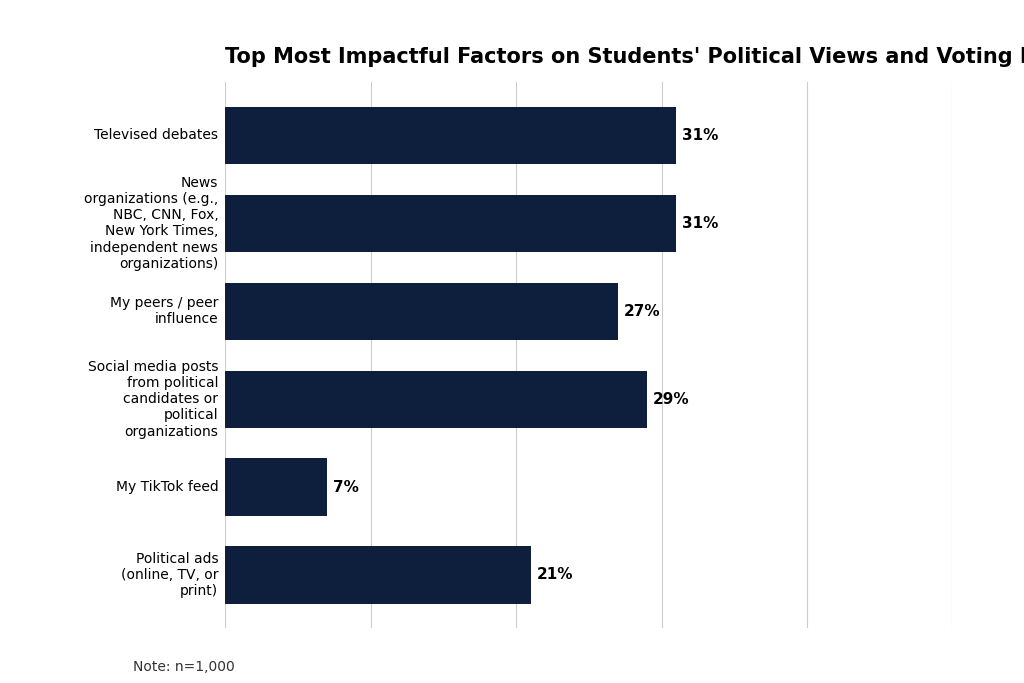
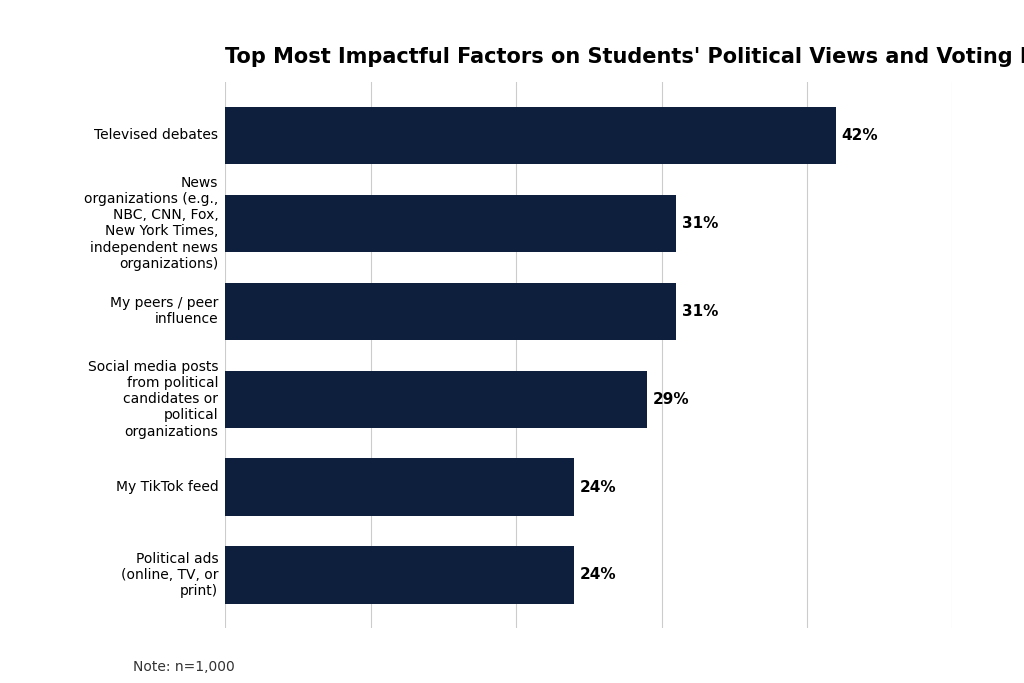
Televised debates: 31% -> 42%
My peers / peer influence: 27% -> 31%
My TikTok feed: 7% -> 24%
Political ads (online, TV, or print): 21% -> 24%
